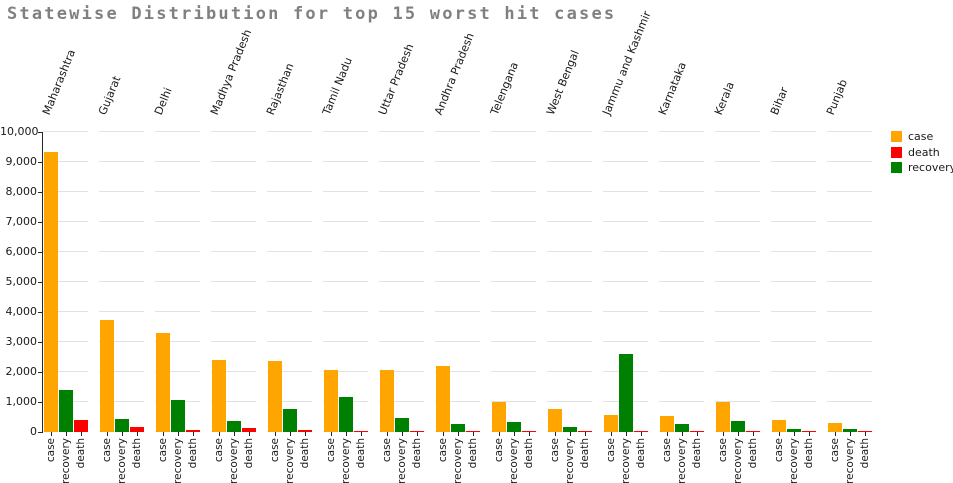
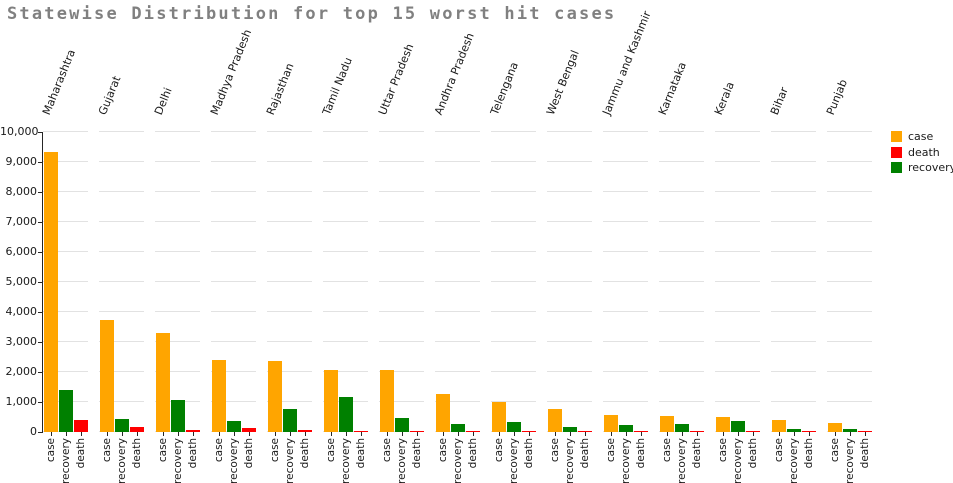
case/Andhra Pradesh: 2200 -> 1300
recovery/Jammu and Kashmir: 2600 -> 200
case/Kerala: 1000 -> 500
